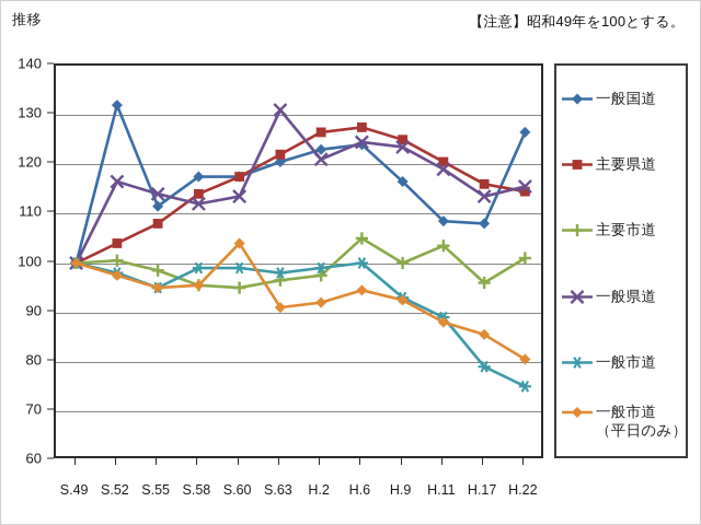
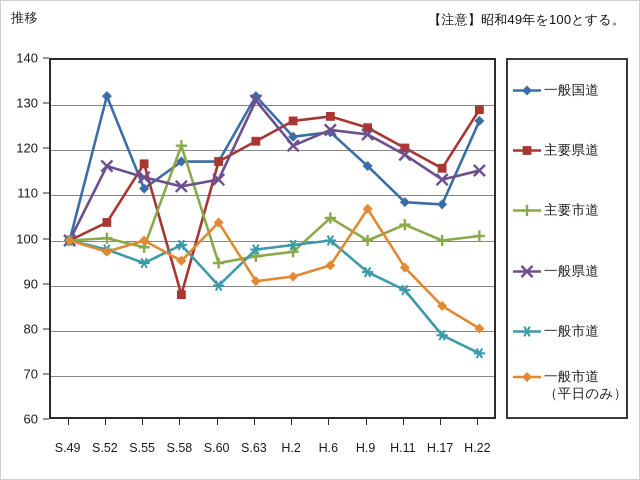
主要県道/S.55: 108 -> 117
一般市道（平日のみ）/S.55: 95 -> 100
主要県道/S.58: 114 -> 88
主要市道/S.58: 96 -> 121
一般市道/S.60: 99 -> 90
一般国道/S.63: 120 -> 132
一般市道（平日のみ）/H.9: 92 -> 107
一般市道（平日のみ）/H.11: 88 -> 94
主要市道/H.17: 96 -> 100
主要県道/H.22: 114 -> 129
